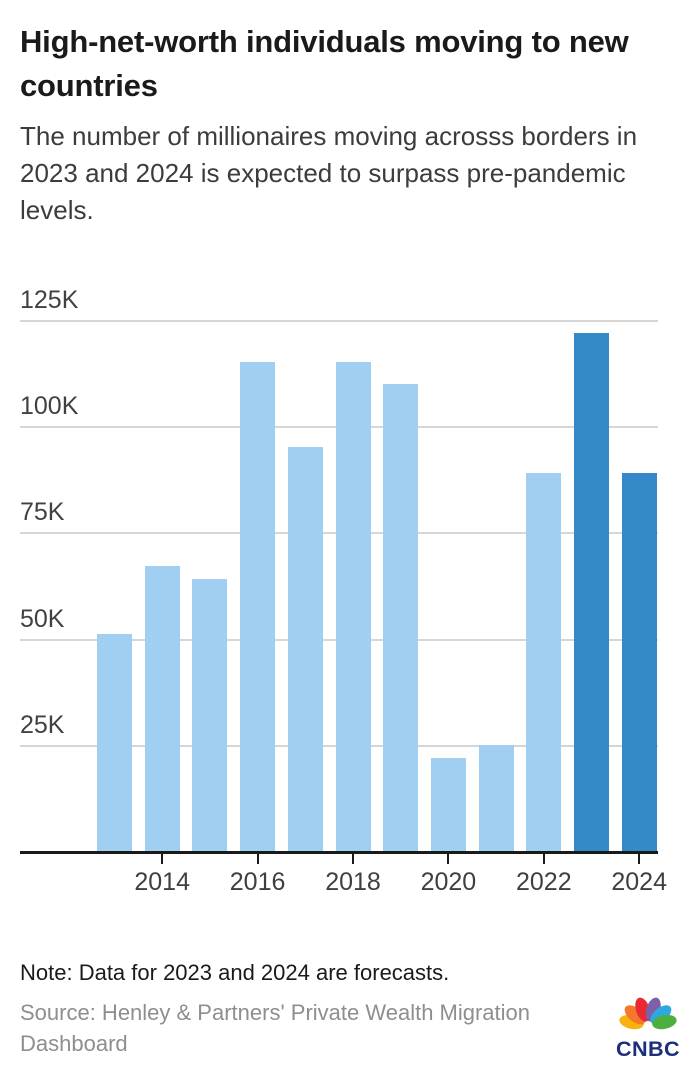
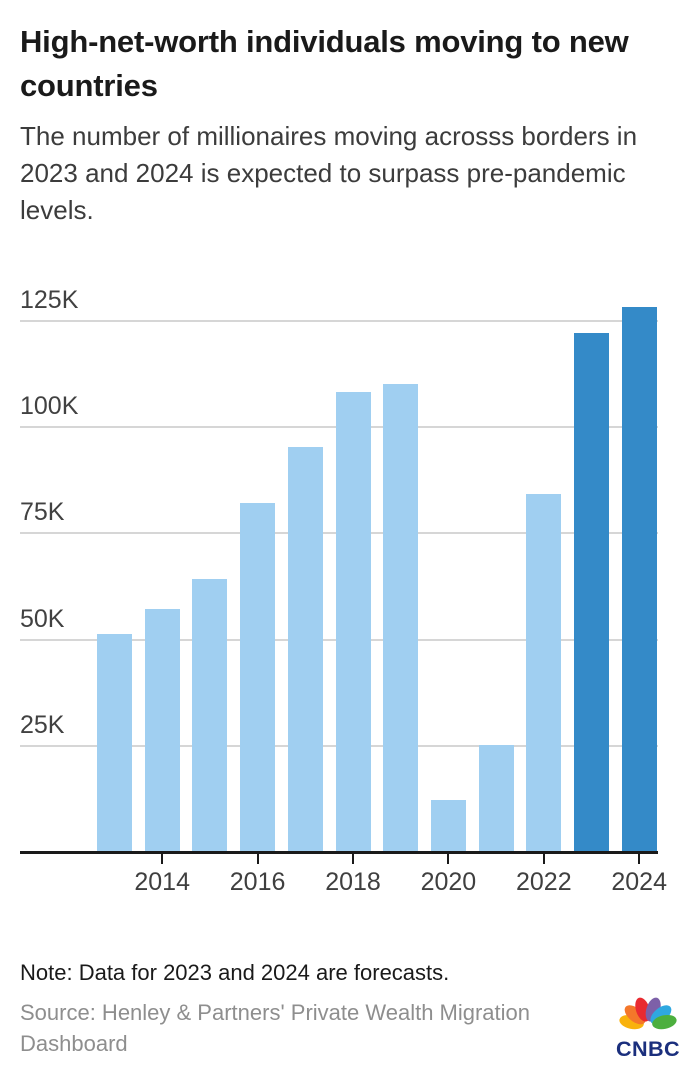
2014: 67K -> 57K
2016: 115K -> 82K
2018: 115K -> 108K
2020: 22K -> 12K
2022: 89K -> 84K
2024: 89K -> 128K
